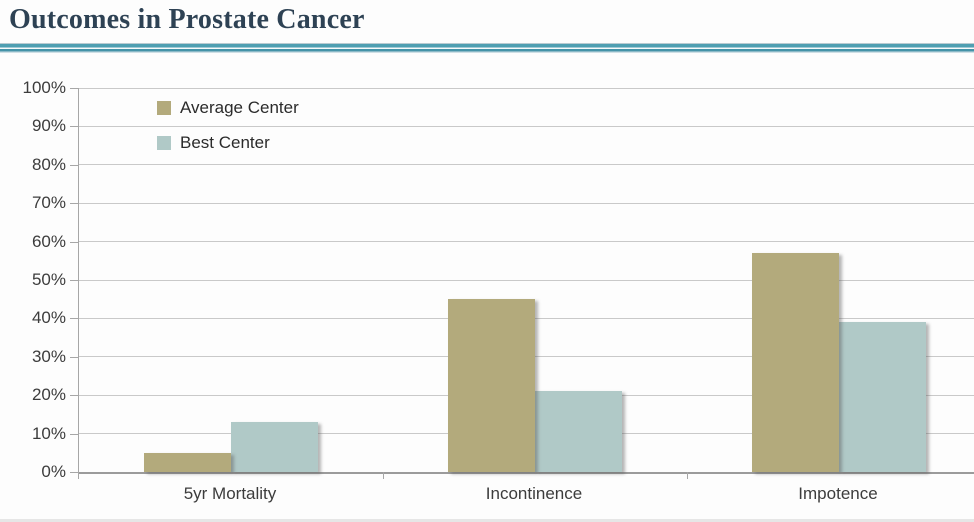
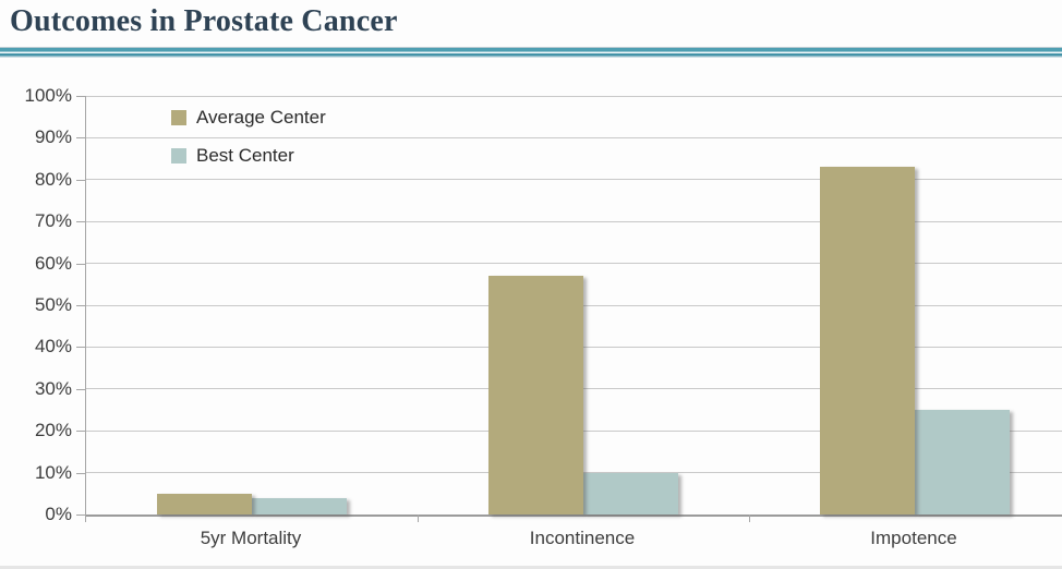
Best Center/5yr Mortality: 13% -> 4%
Average Center/Incontinence: 45% -> 57%
Best Center/Incontinence: 21% -> 10%
Average Center/Impotence: 57% -> 83%
Best Center/Impotence: 39% -> 25%
